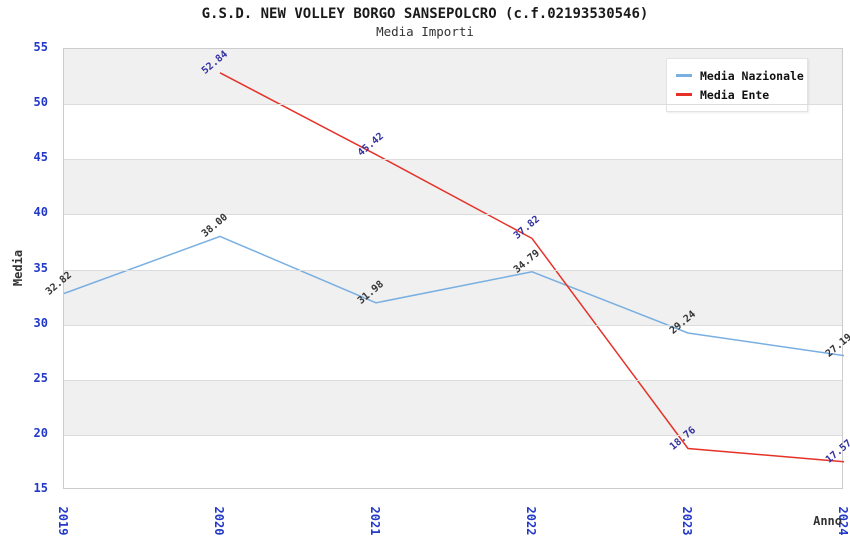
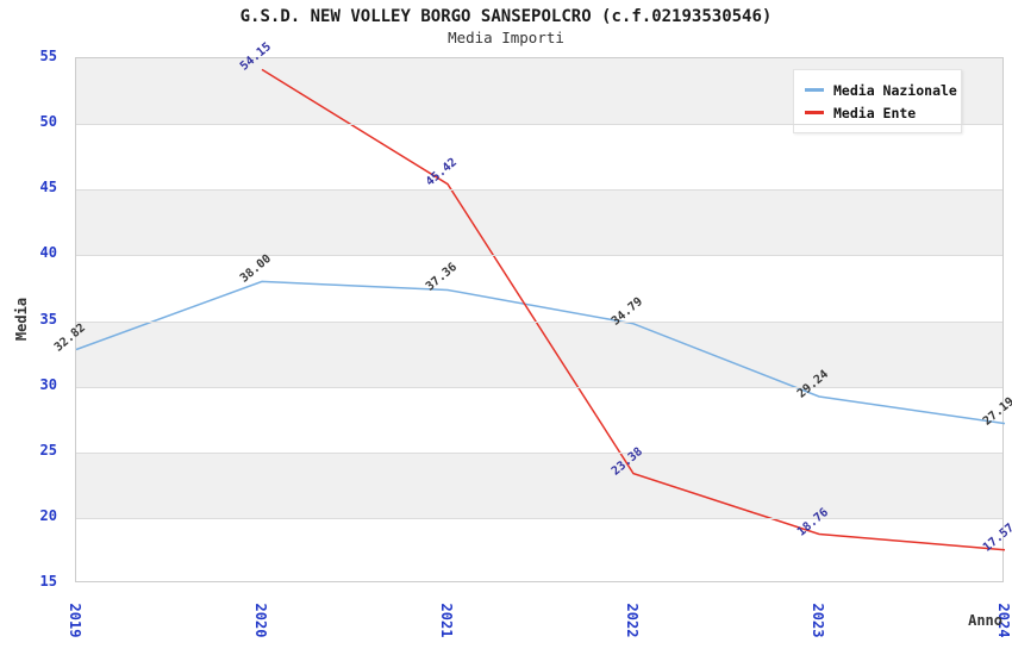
Media Ente/2020: 52.84 -> 54.15
Media Nazionale/2021: 31.98 -> 37.36
Media Ente/2022: 37.82 -> 23.38
